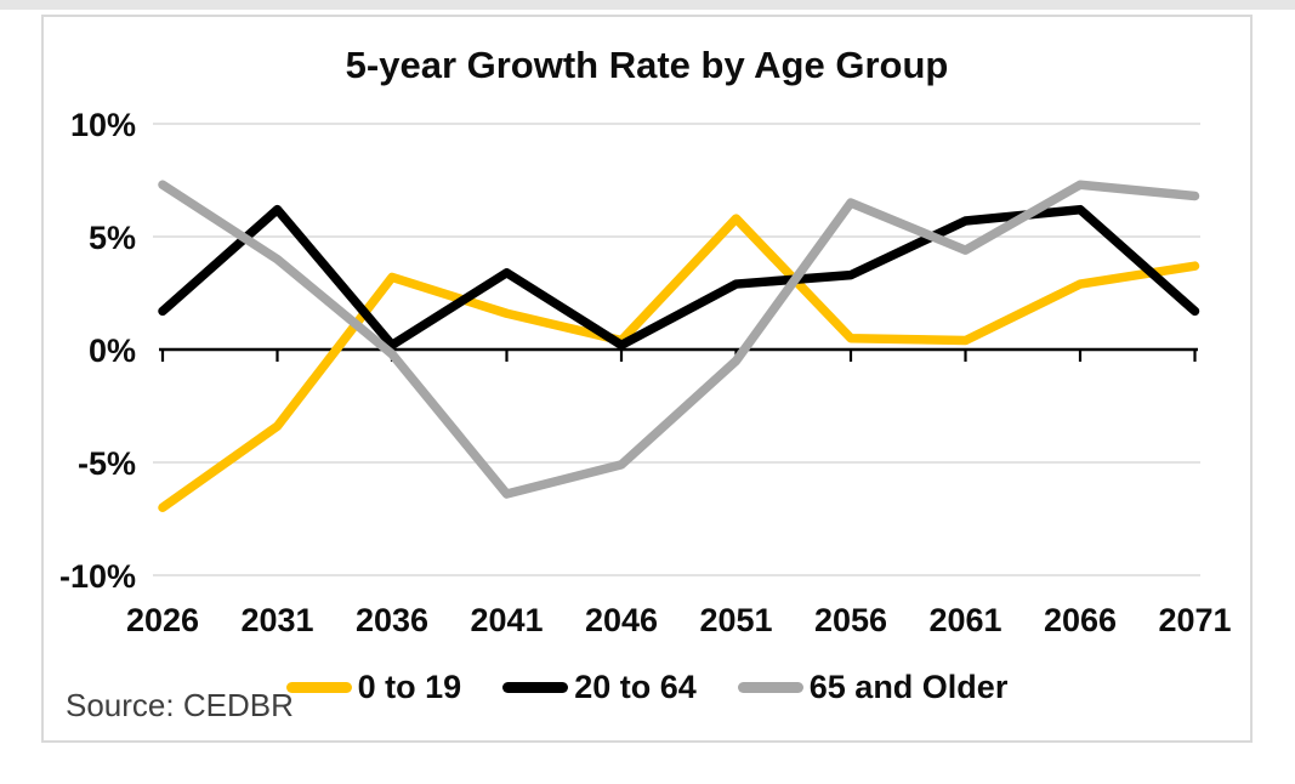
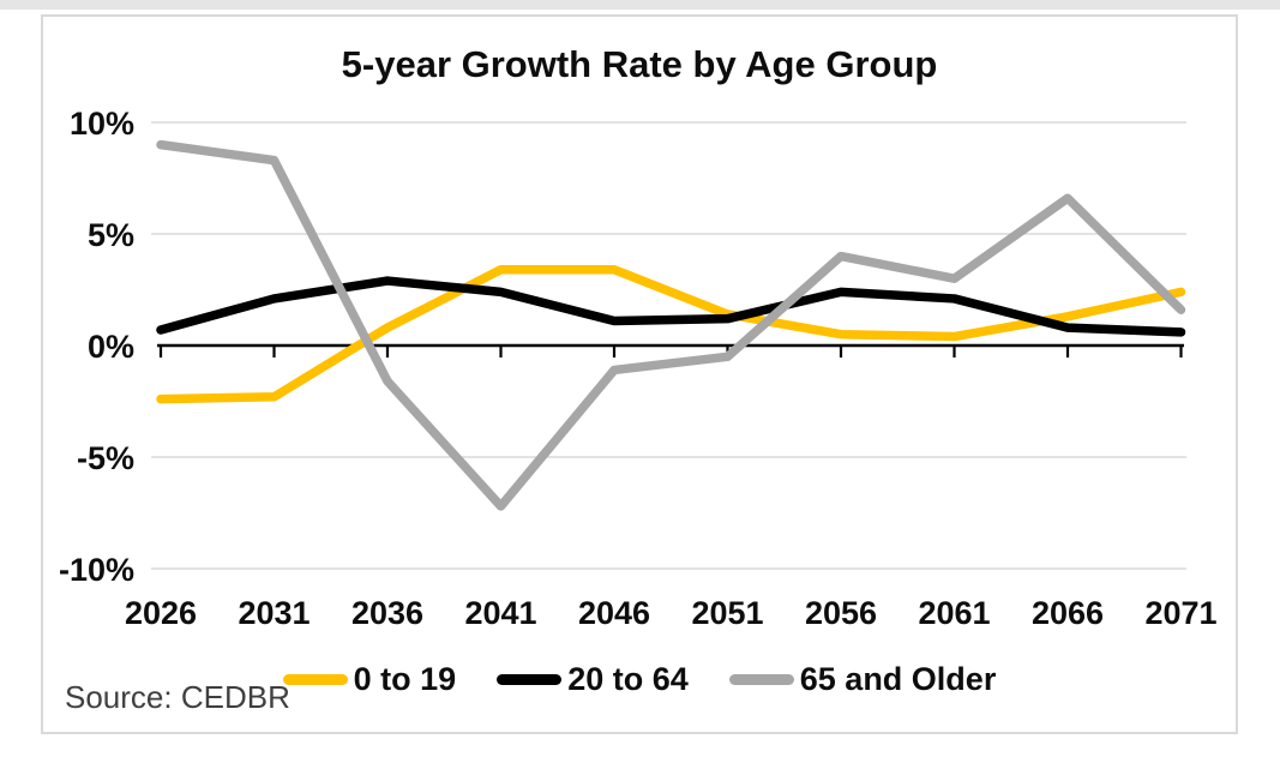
0 to 19/2026: -7.0% -> -2.4%
20 to 64/2026: 1.7% -> 0.7%
65 and Older/2026: 7.3% -> 9.0%
0 to 19/2031: -3.4% -> -2.3%
20 to 64/2031: 6.2% -> 2.1%
65 and Older/2031: 4.0% -> 8.3%
0 to 19/2036: 3.2% -> 0.8%
20 to 64/2036: 0.2% -> 2.9%
65 and Older/2036: -0.2% -> -1.6%
0 to 19/2041: 1.6% -> 3.4%
20 to 64/2041: 3.4% -> 2.4%
65 and Older/2041: -6.4% -> -7.2%
0 to 19/2046: 0.4% -> 3.4%
20 to 64/2046: 0.2% -> 1.1%
65 and Older/2046: -5.1% -> -1.1%
0 to 19/2051: 5.8% -> 1.4%
20 to 64/2051: 2.9% -> 1.2%
20 to 64/2056: 3.3% -> 2.4%
65 and Older/2056: 6.5% -> 4.0%
20 to 64/2061: 5.7% -> 2.1%
65 and Older/2061: 4.4% -> 3.0%
0 to 19/2066: 2.9% -> 1.3%
20 to 64/2066: 6.2% -> 0.8%
65 and Older/2066: 7.3% -> 6.6%
0 to 19/2071: 3.7% -> 2.4%
20 to 64/2071: 1.7% -> 0.6%
65 and Older/2071: 6.8% -> 1.6%
